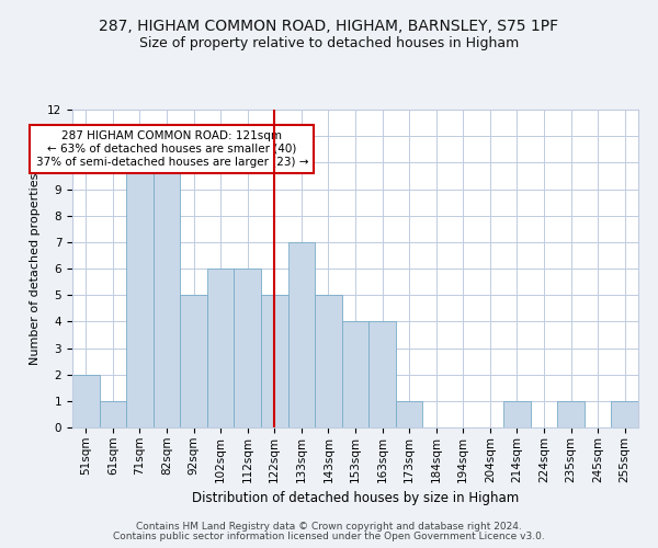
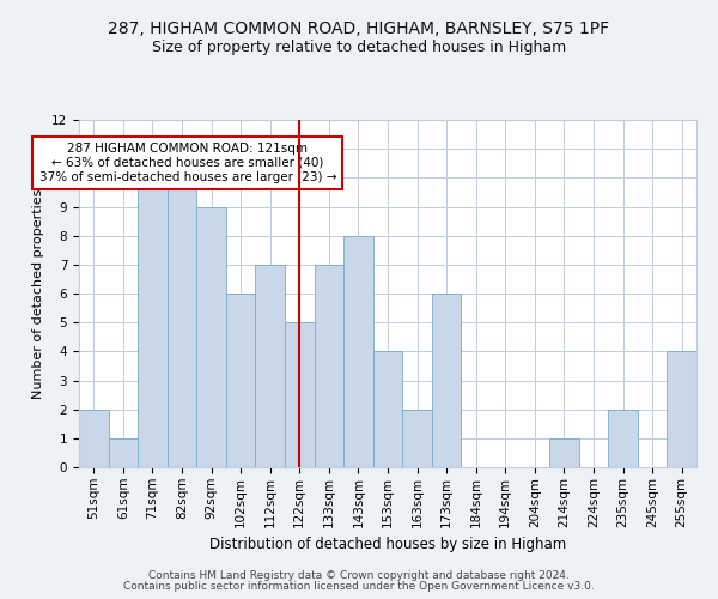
92sqm: 5 -> 9
112sqm: 6 -> 7
143sqm: 5 -> 8
163sqm: 4 -> 2
173sqm: 1 -> 6
235sqm: 1 -> 2
255sqm: 1 -> 4
